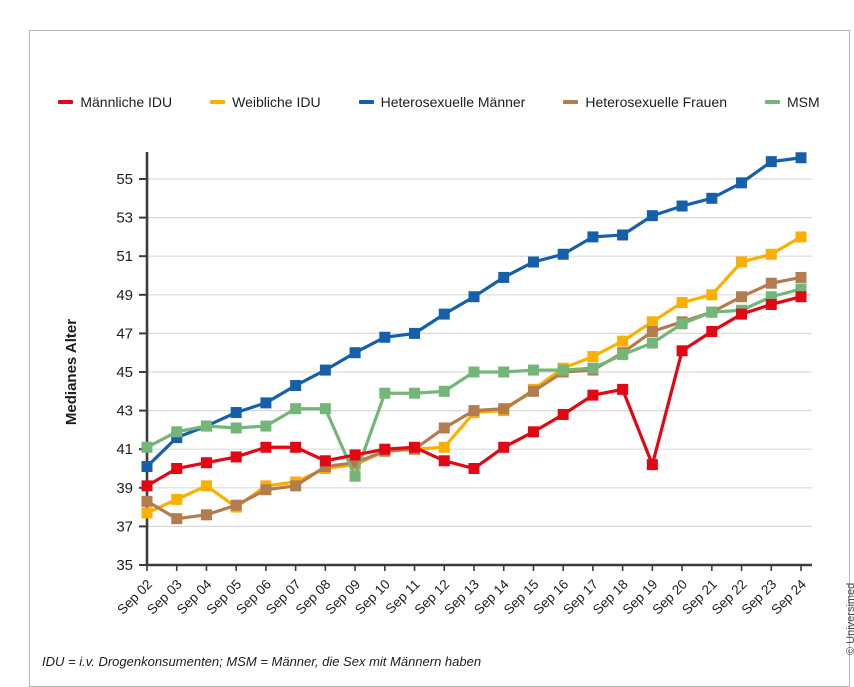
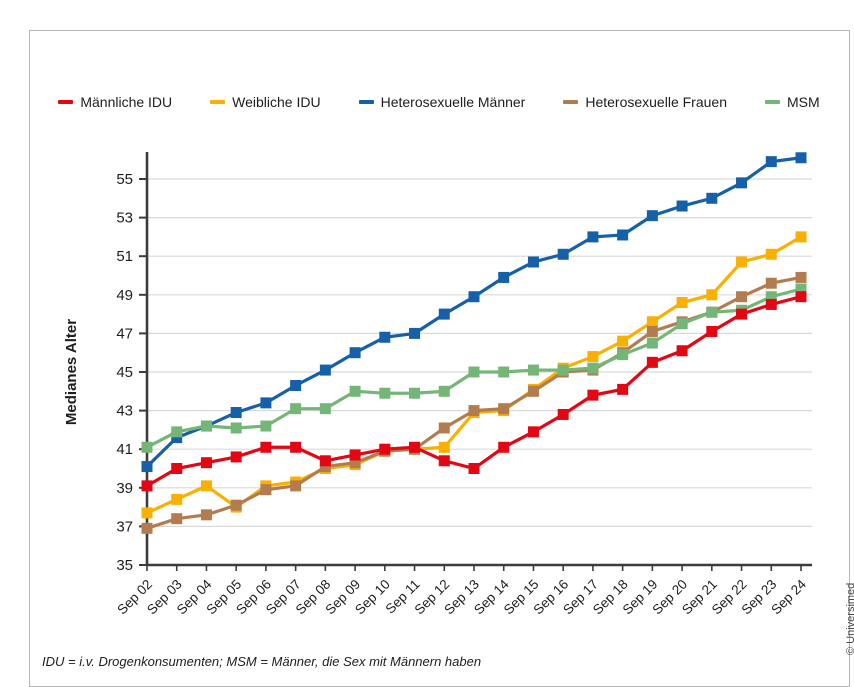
Heterosexuelle Frauen/Sep 02: 38.3 -> 36.9
MSM/Sep 09: 39.6 -> 44.0
Männliche IDU/Sep 19: 40.2 -> 45.5
